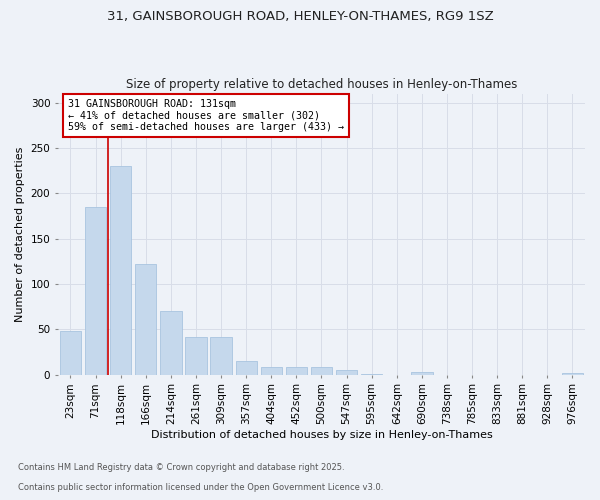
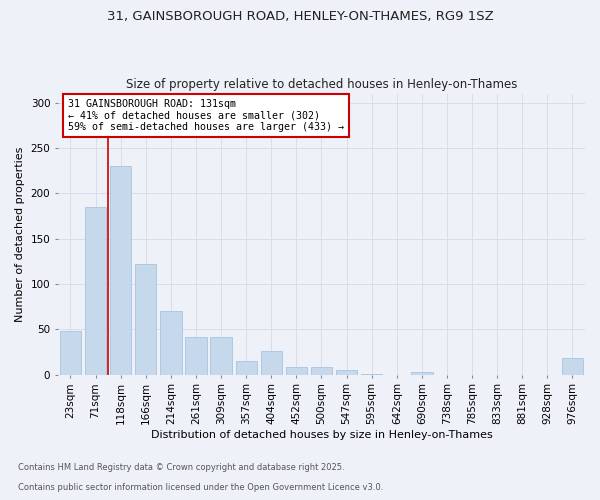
404sqm: 9 -> 26
976sqm: 2 -> 18
